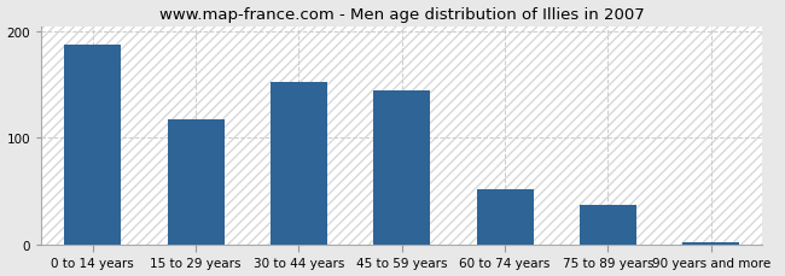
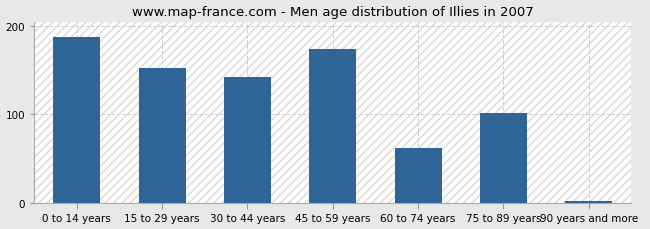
15 to 29 years: 118 -> 152
30 to 44 years: 152 -> 142
45 to 59 years: 145 -> 174
60 to 74 years: 52 -> 62
75 to 89 years: 37 -> 102
